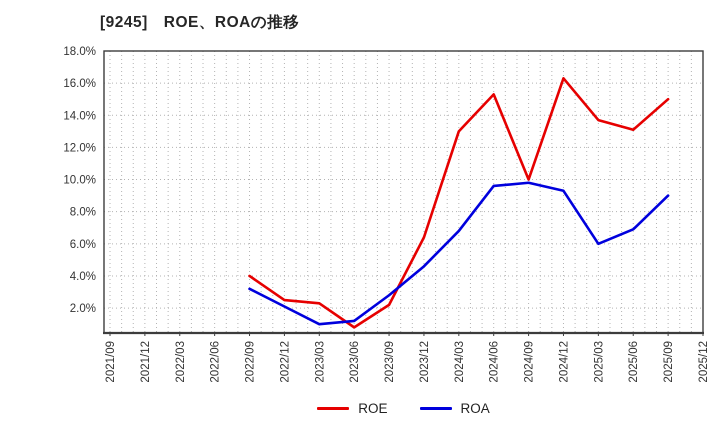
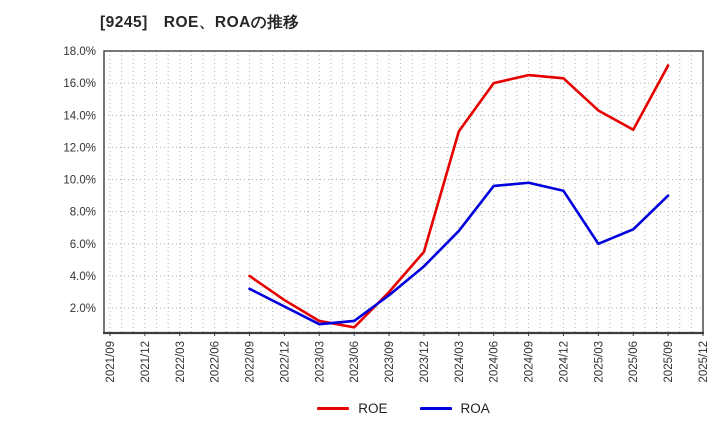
ROE/2023/03: 2.3% -> 1.2%
ROE/2023/09: 2.2% -> 3.0%
ROE/2023/12: 6.4% -> 5.5%
ROE/2024/06: 15.3% -> 16.0%
ROE/2024/09: 10.0% -> 16.5%
ROE/2025/03: 13.7% -> 14.3%
ROE/2025/09: 15.0% -> 17.1%
